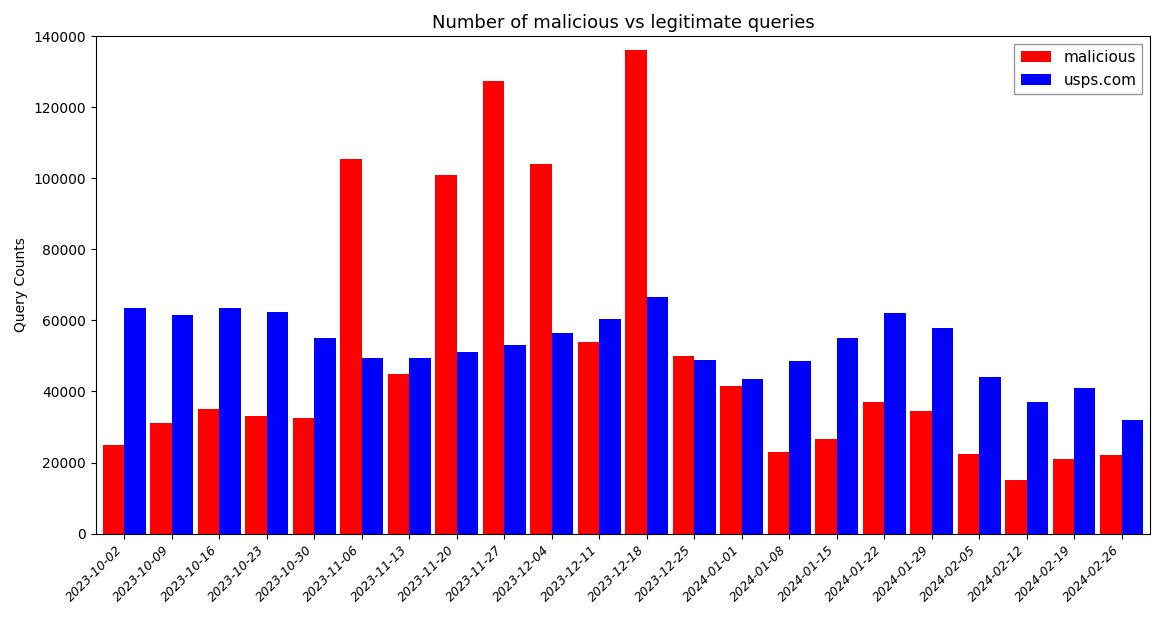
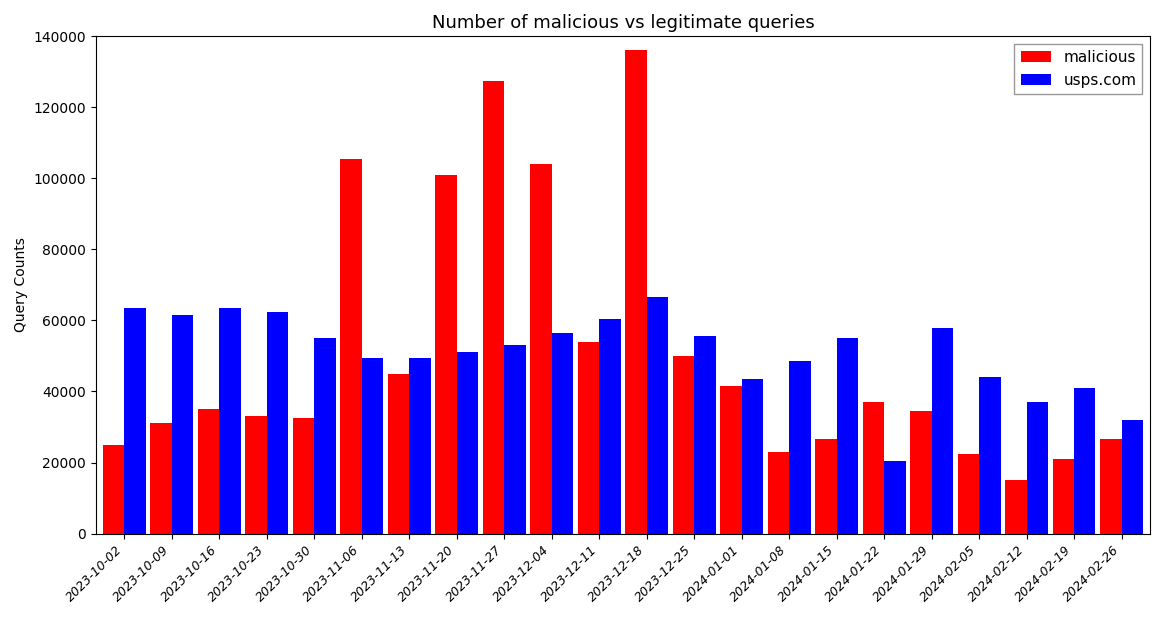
usps.com/2023-12-25: 49000 -> 55500
usps.com/2024-01-22: 62000 -> 20500
malicious/2024-02-26: 22000 -> 26500
